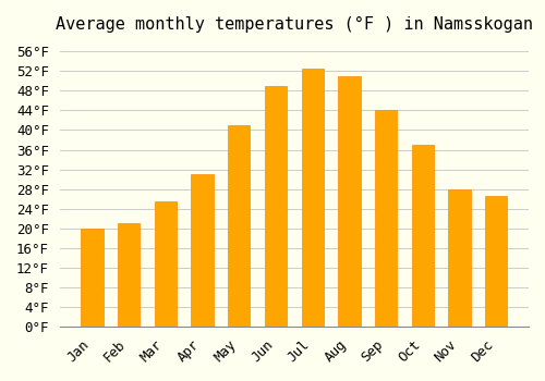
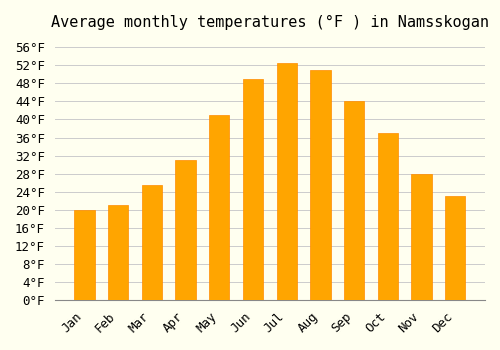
Dec: 26.5°F -> 23.0°F
